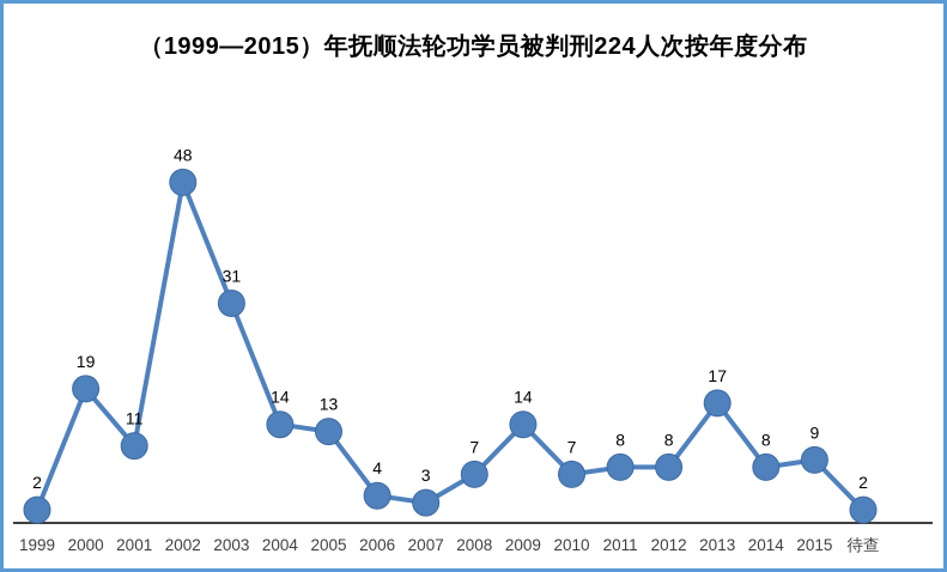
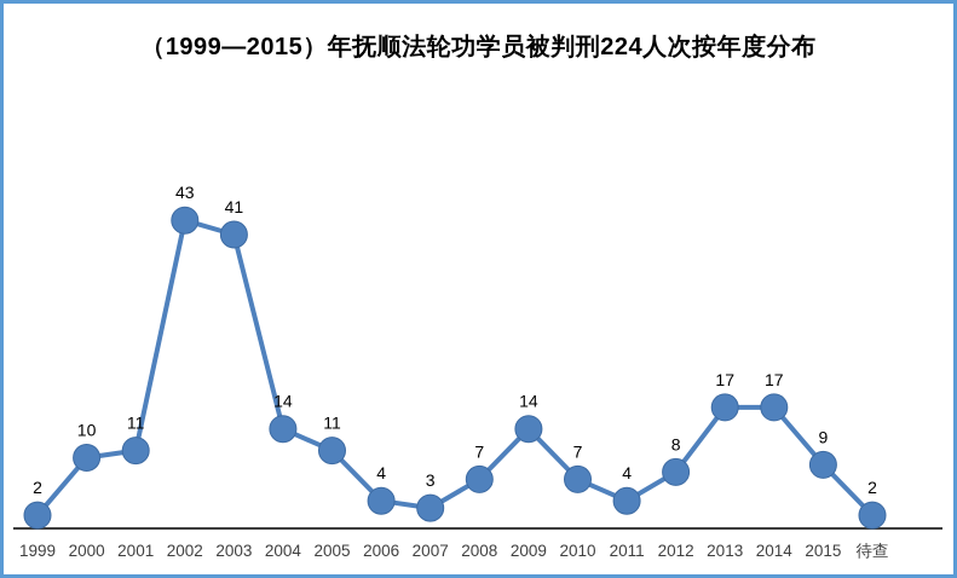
2000: 19 -> 10
2002: 48 -> 43
2003: 31 -> 41
2005: 13 -> 11
2011: 8 -> 4
2014: 8 -> 17
